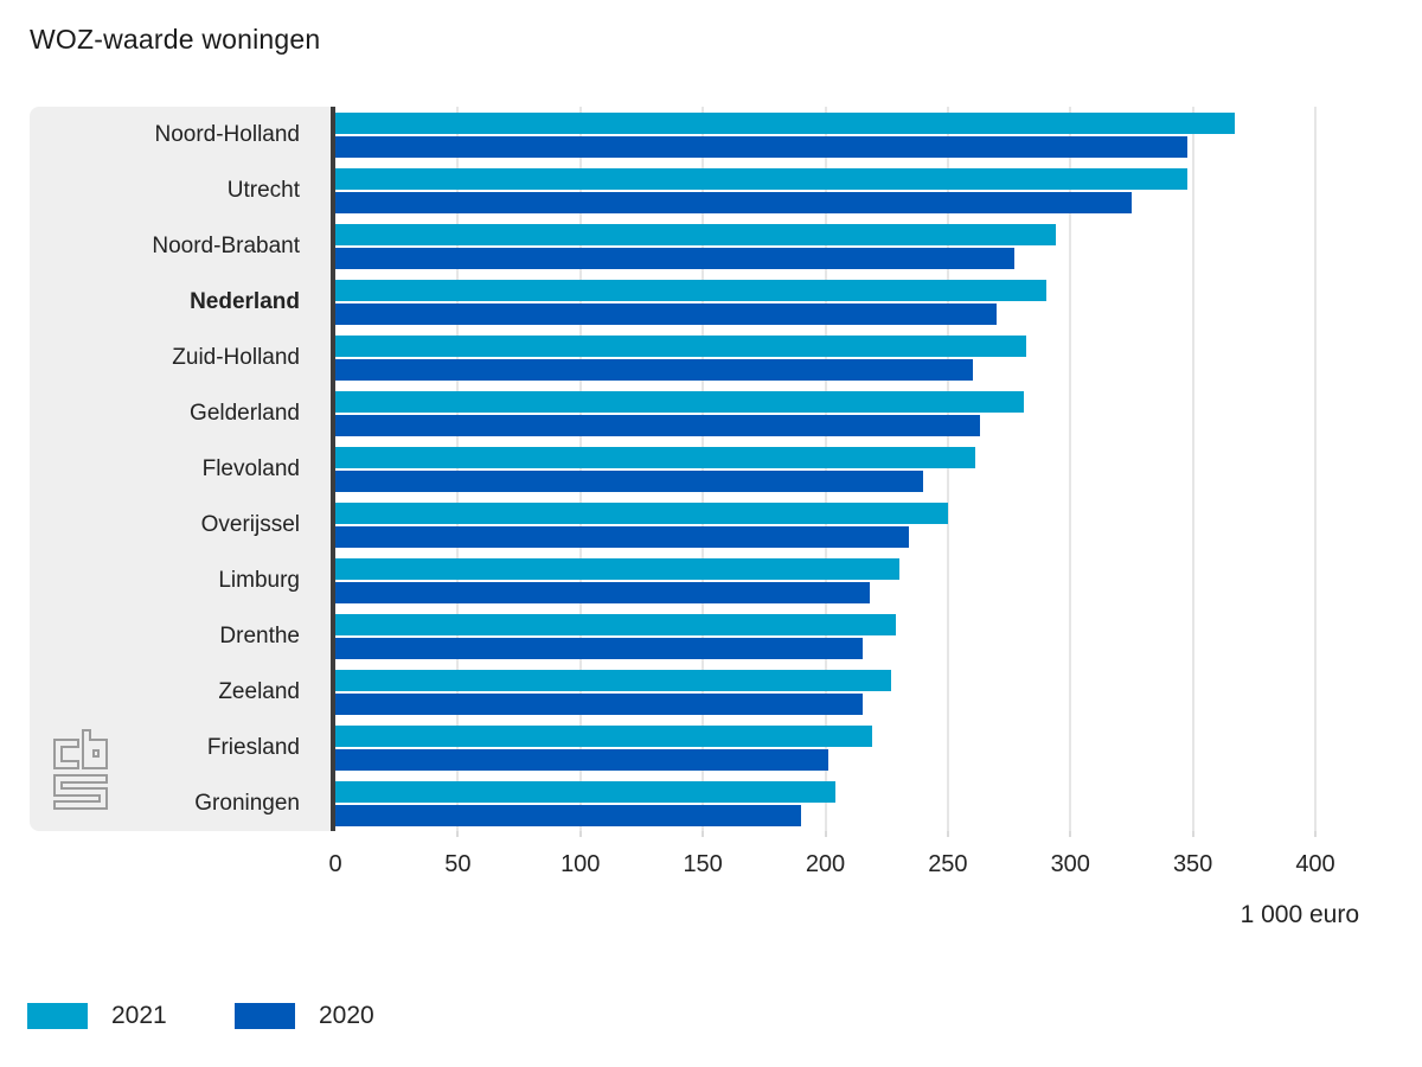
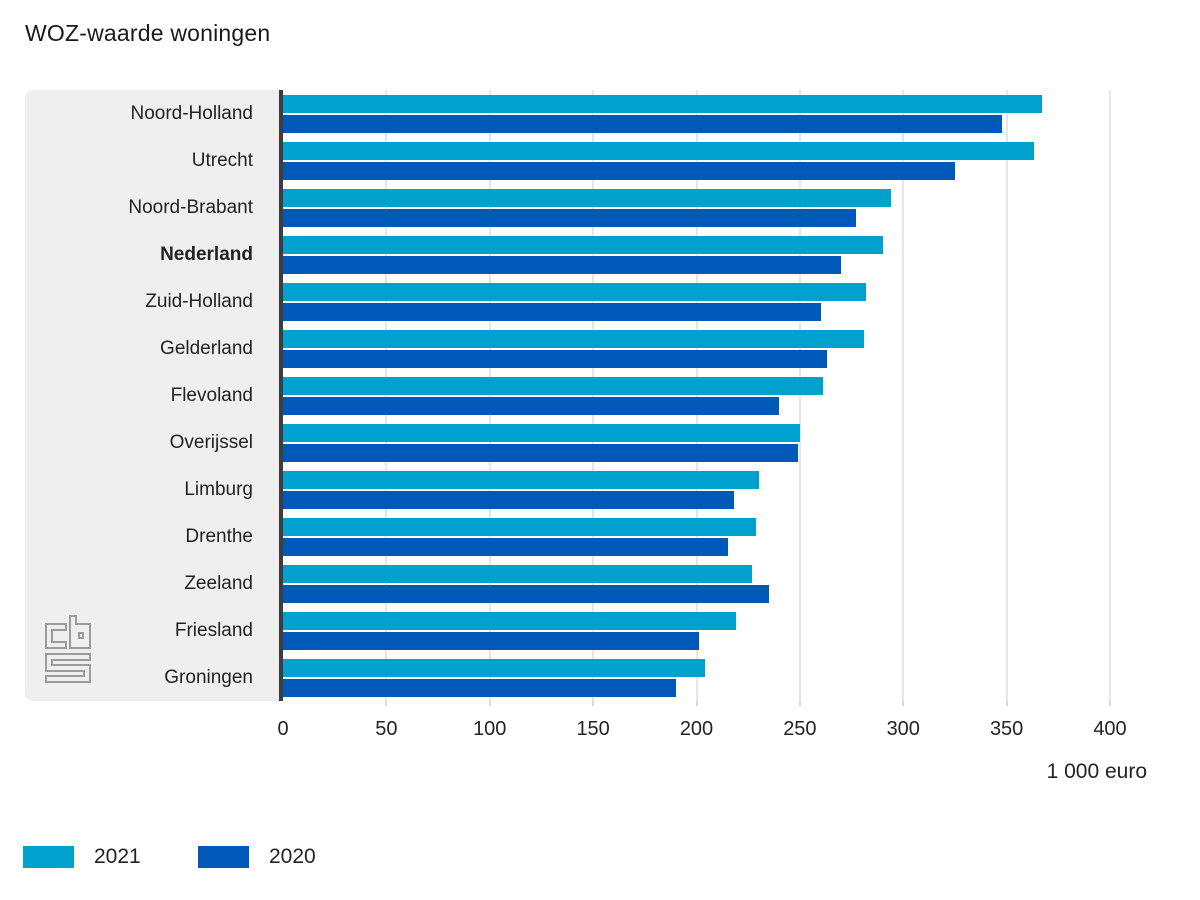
2021/Utrecht: 348 -> 363
2020/Overijssel: 234 -> 249
2020/Zeeland: 215 -> 235
